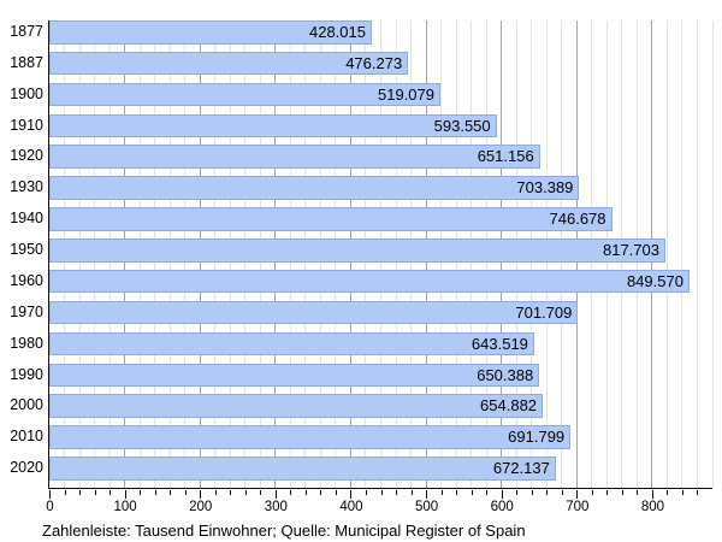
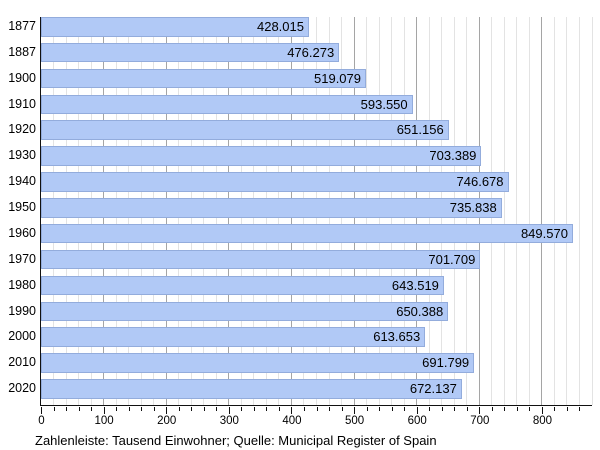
1950: 817.703 -> 735.838
2000: 654.882 -> 613.653
